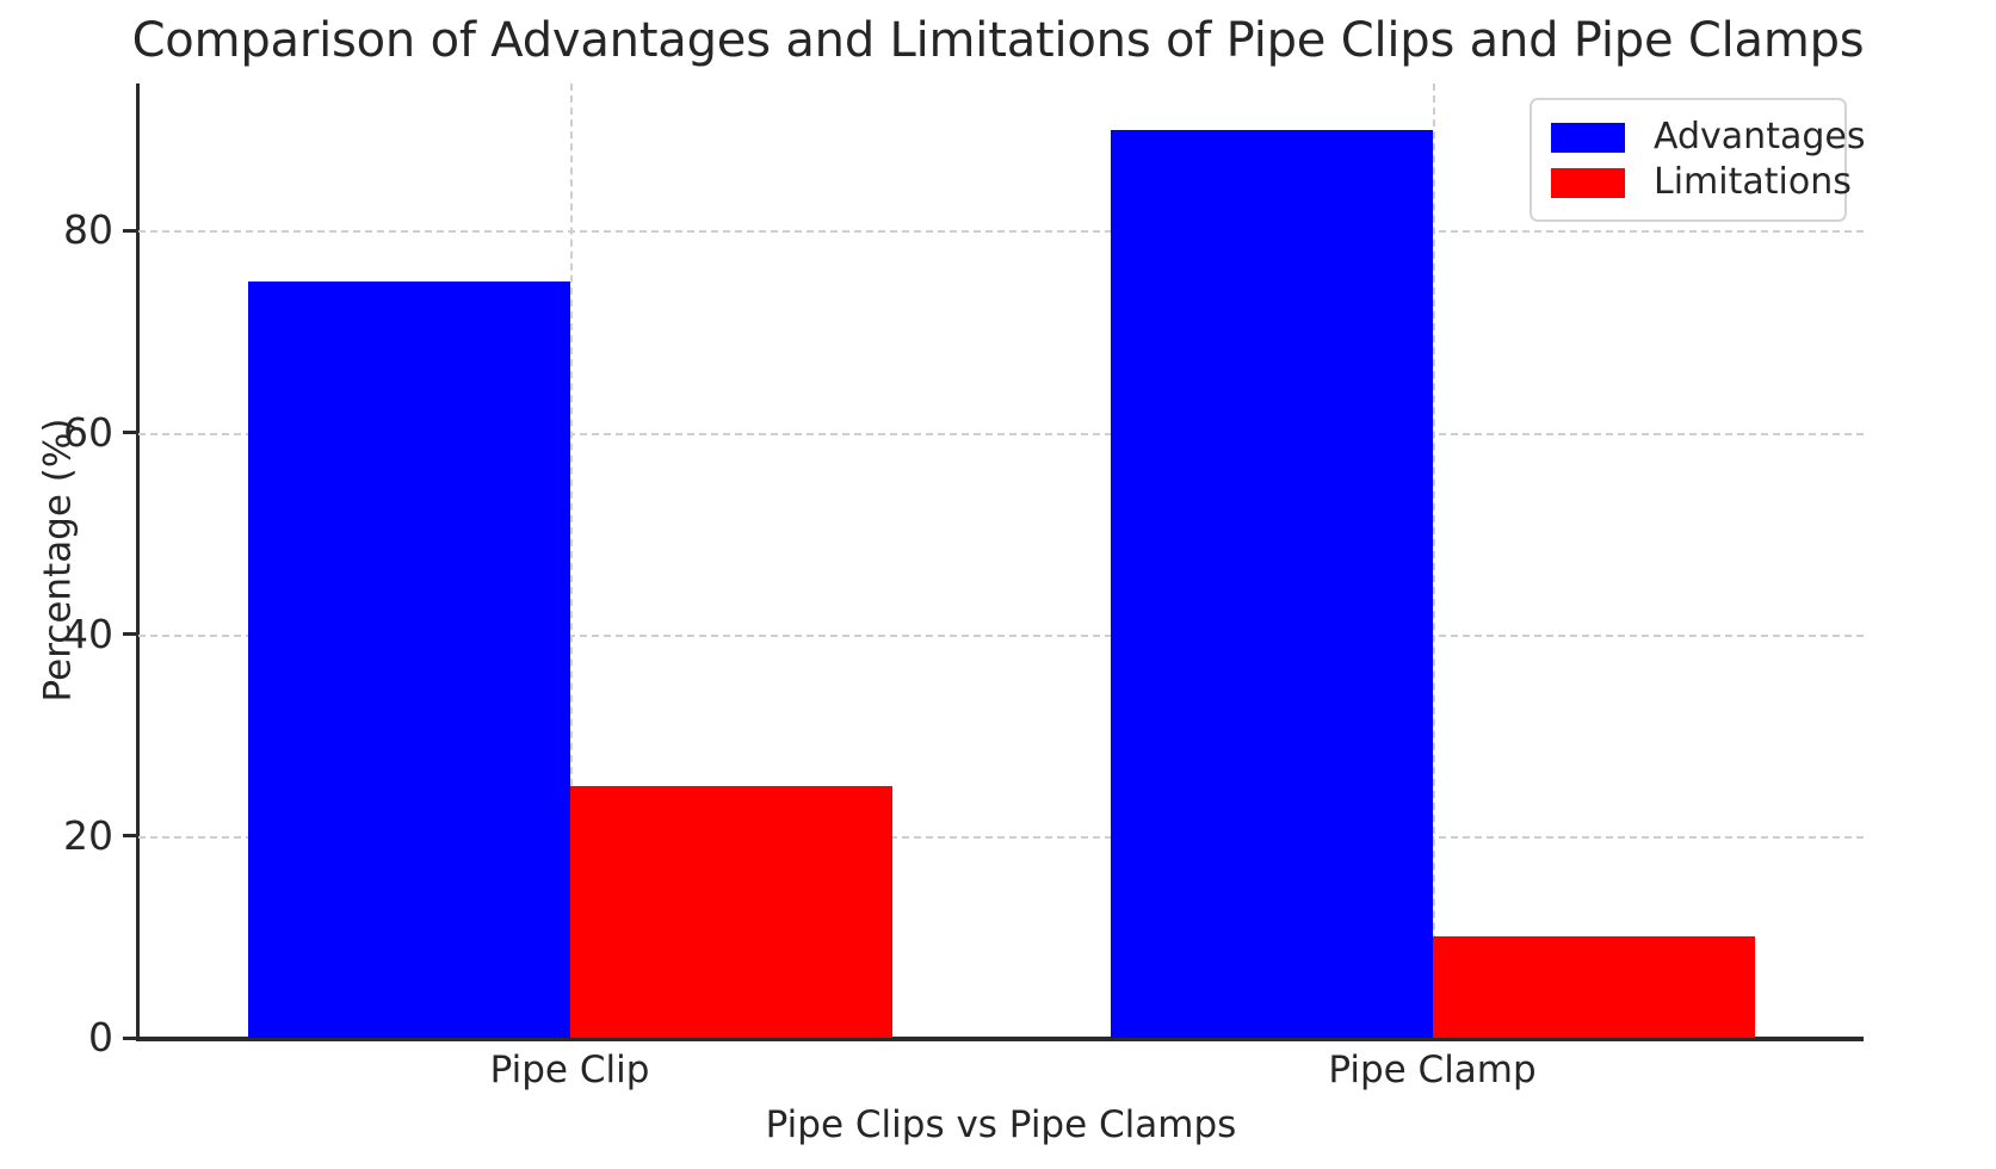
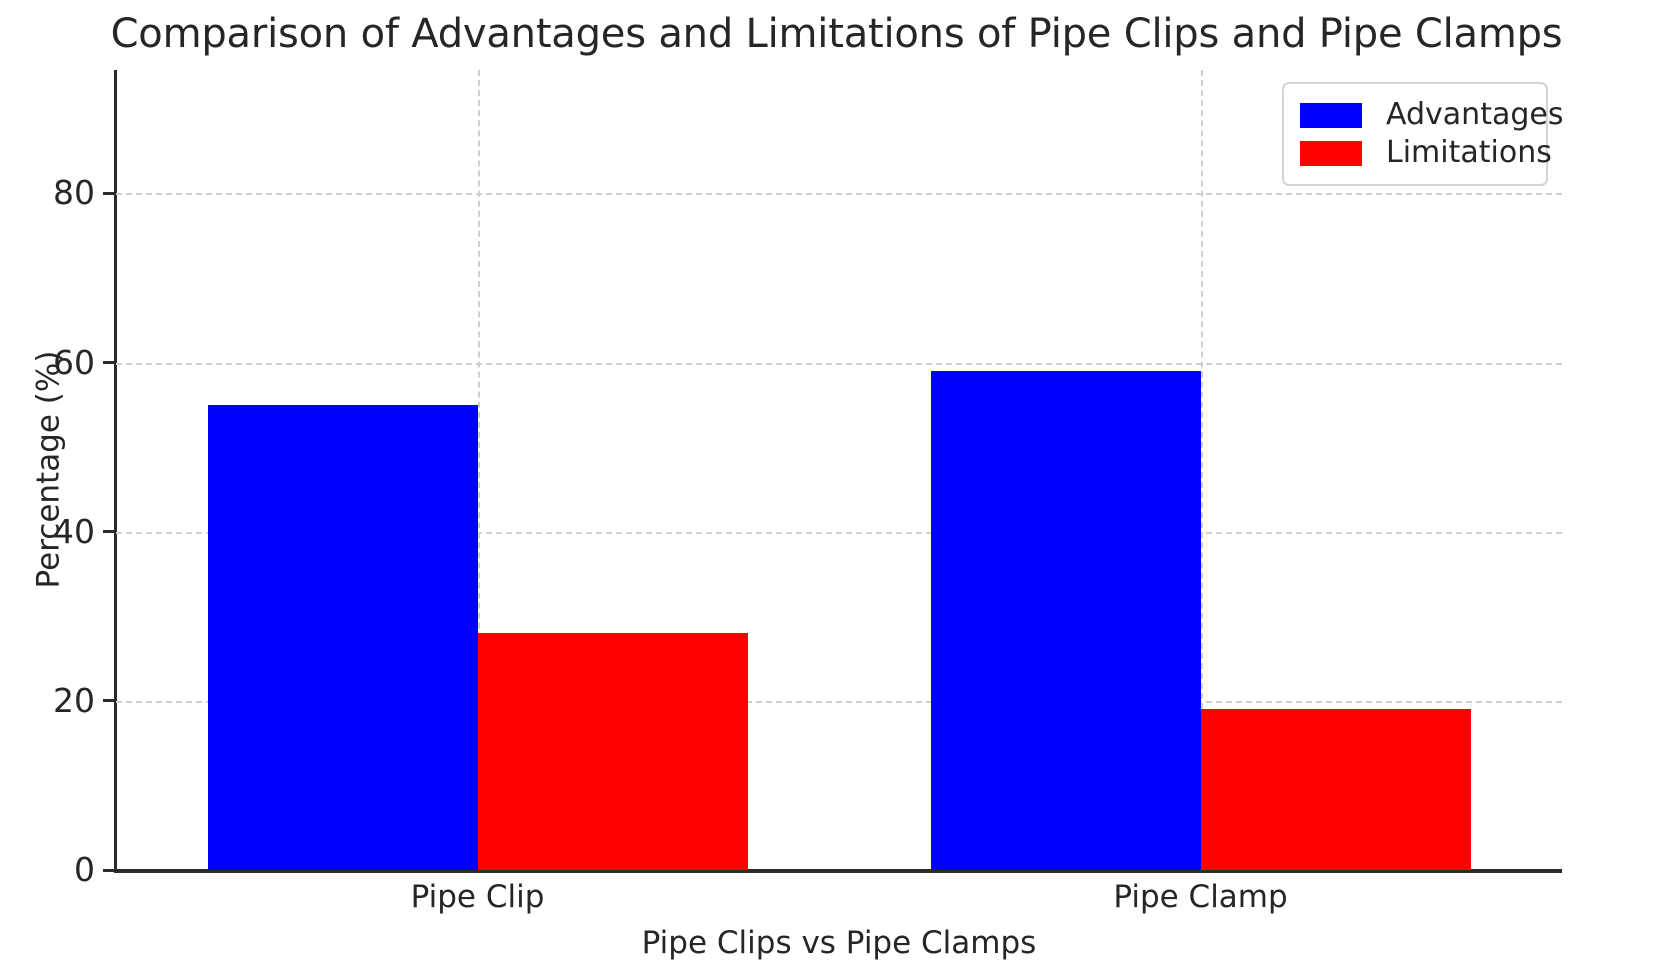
Advantages/Pipe Clip: 75 -> 55
Limitations/Pipe Clip: 25 -> 28
Advantages/Pipe Clamp: 90 -> 59
Limitations/Pipe Clamp: 10 -> 19
